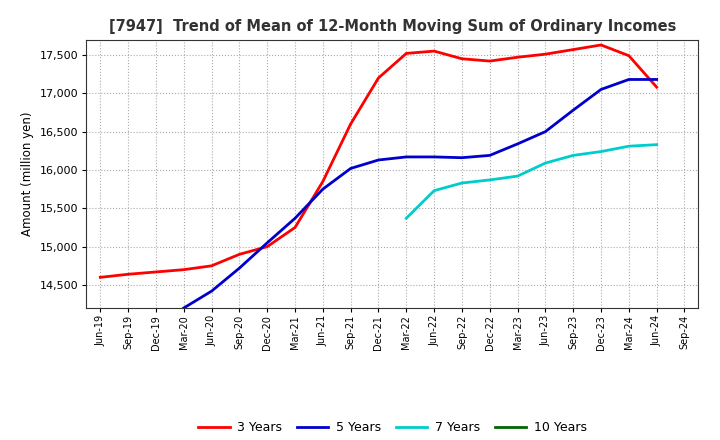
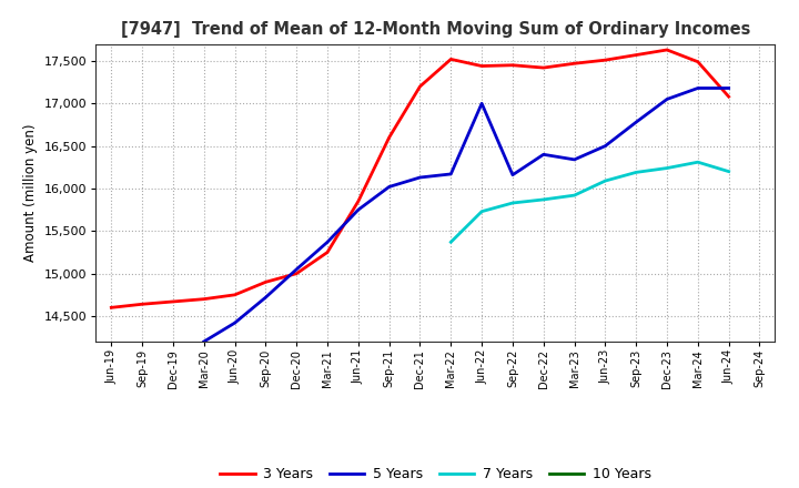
3 Years/Jun-22: 17,550 -> 17,440
5 Years/Jun-22: 16,170 -> 17,000
5 Years/Dec-22: 16,190 -> 16,400
7 Years/Jun-24: 16,330 -> 16,200
